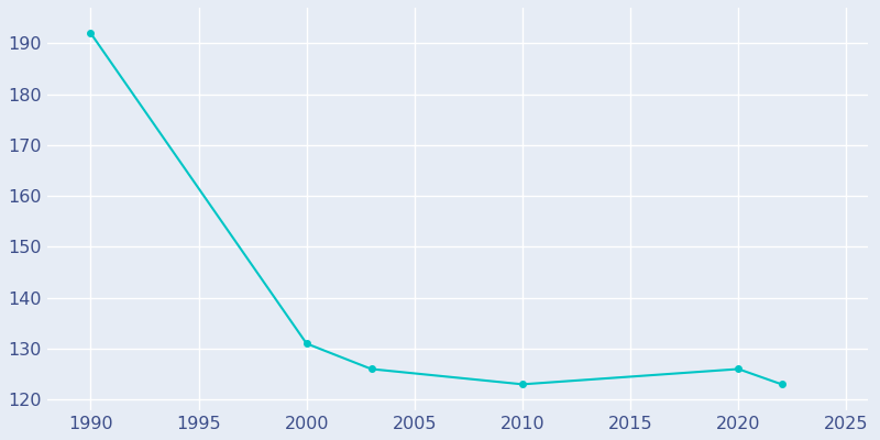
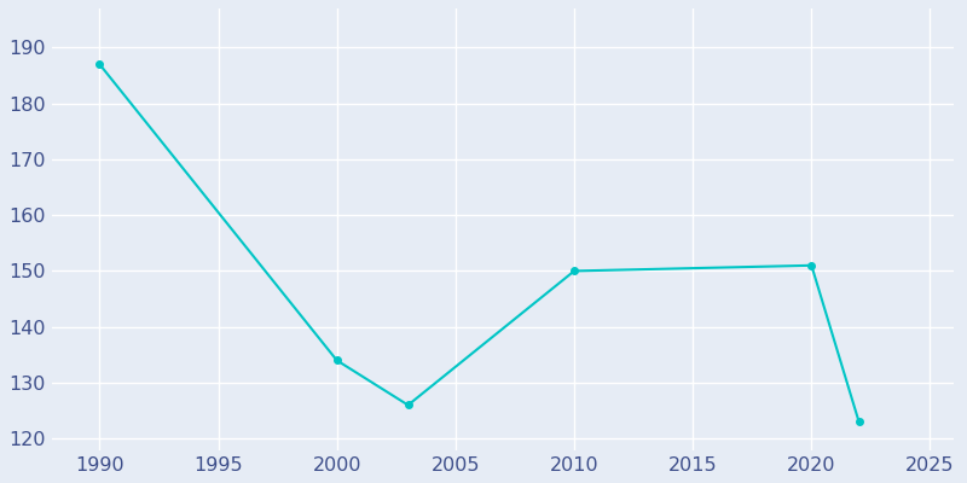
1990: 192 -> 187
2000: 131 -> 134
2010: 123 -> 150
2020: 126 -> 151
